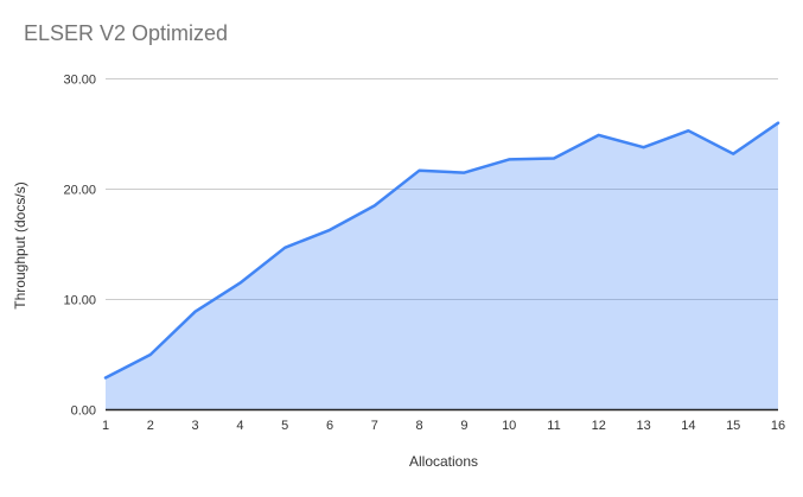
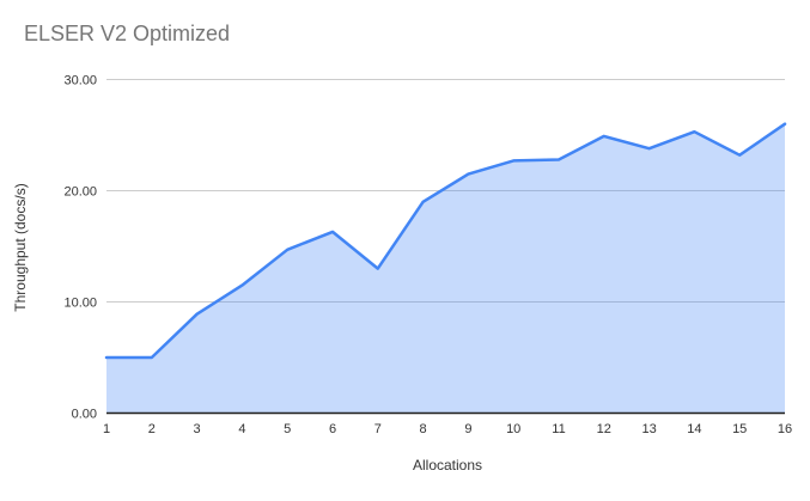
1: 3 -> 5
7: 18 -> 13
8: 22 -> 19
